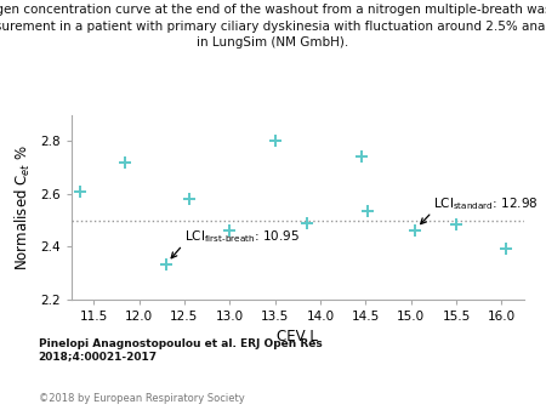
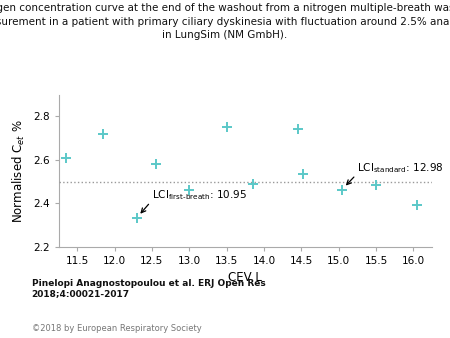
13.5: 2.800 -> 2.750
